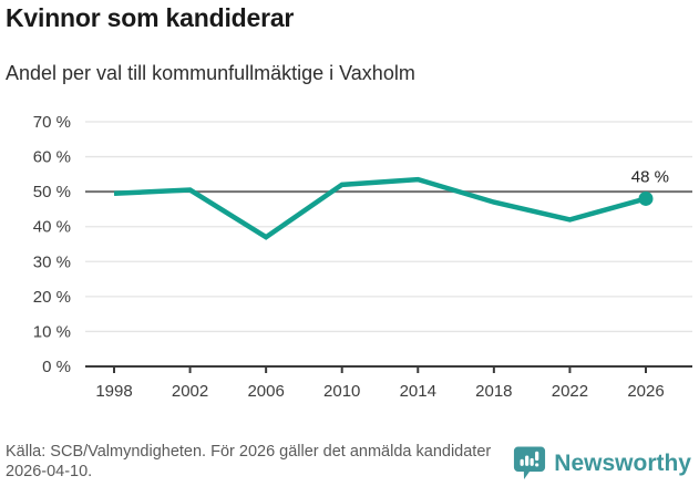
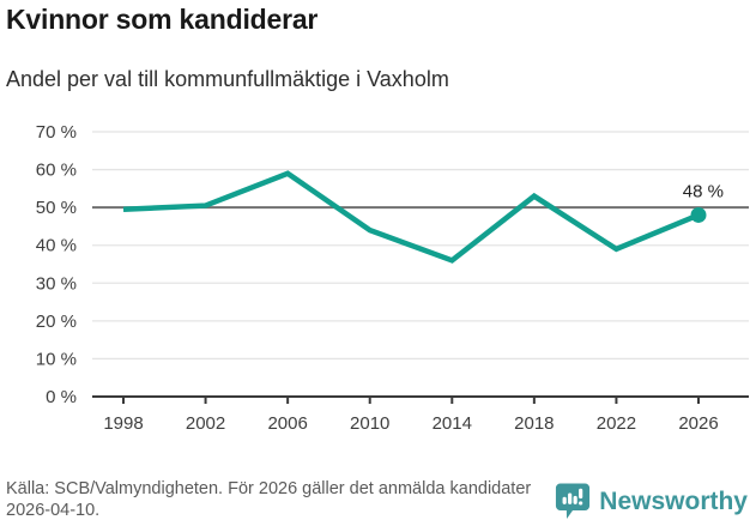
2006: 37% -> 59%
2010: 52% -> 44%
2014: 54% -> 36%
2018: 47% -> 53%
2022: 42% -> 39%
